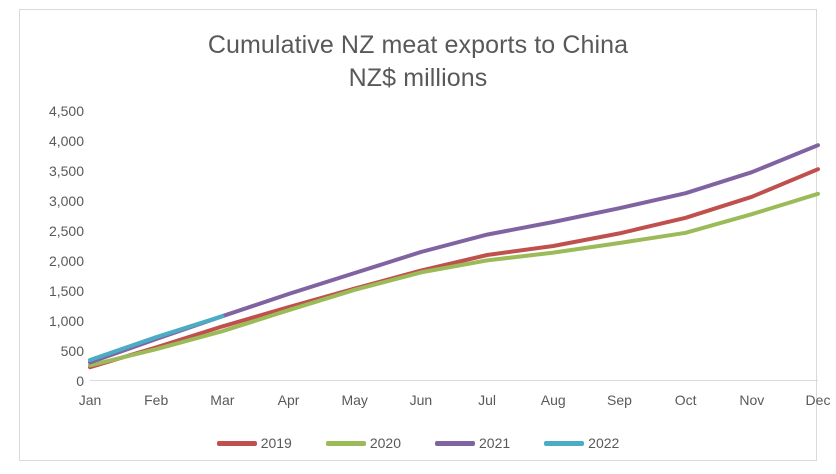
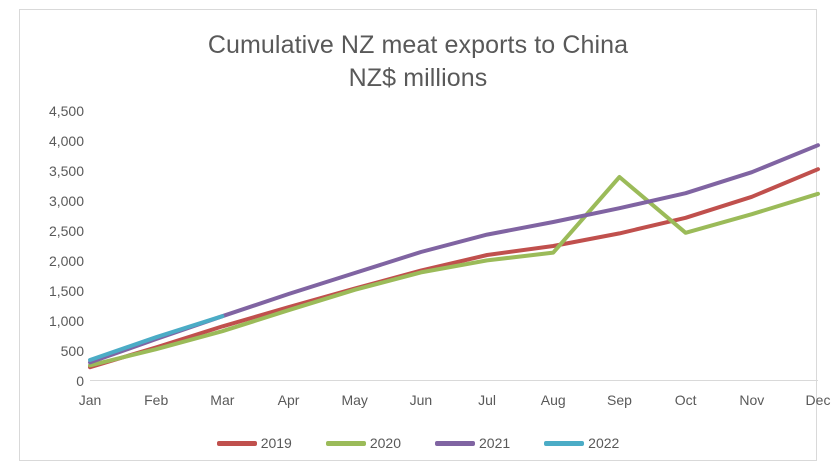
2020/Sep: 2300 -> 3400
